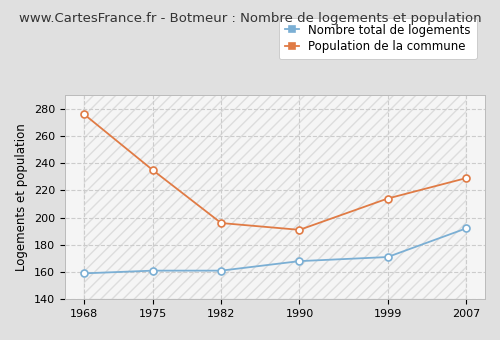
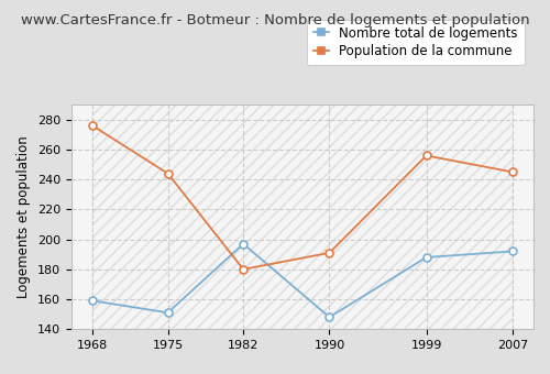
Nombre total de logements/1975: 161 -> 151
Population de la commune/1975: 235 -> 244
Nombre total de logements/1982: 161 -> 197
Population de la commune/1982: 196 -> 180
Nombre total de logements/1990: 168 -> 148
Nombre total de logements/1999: 171 -> 188
Population de la commune/1999: 214 -> 256
Population de la commune/2007: 229 -> 245
